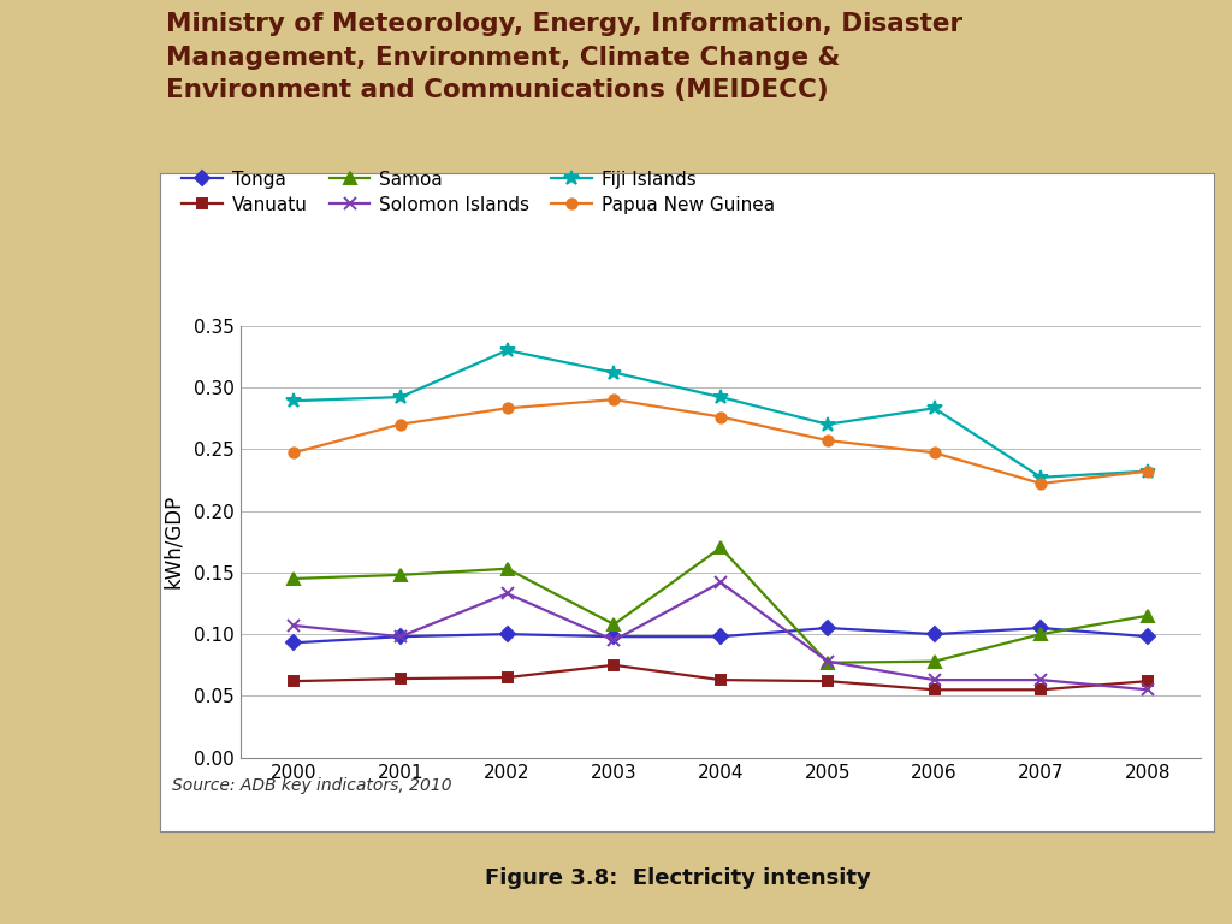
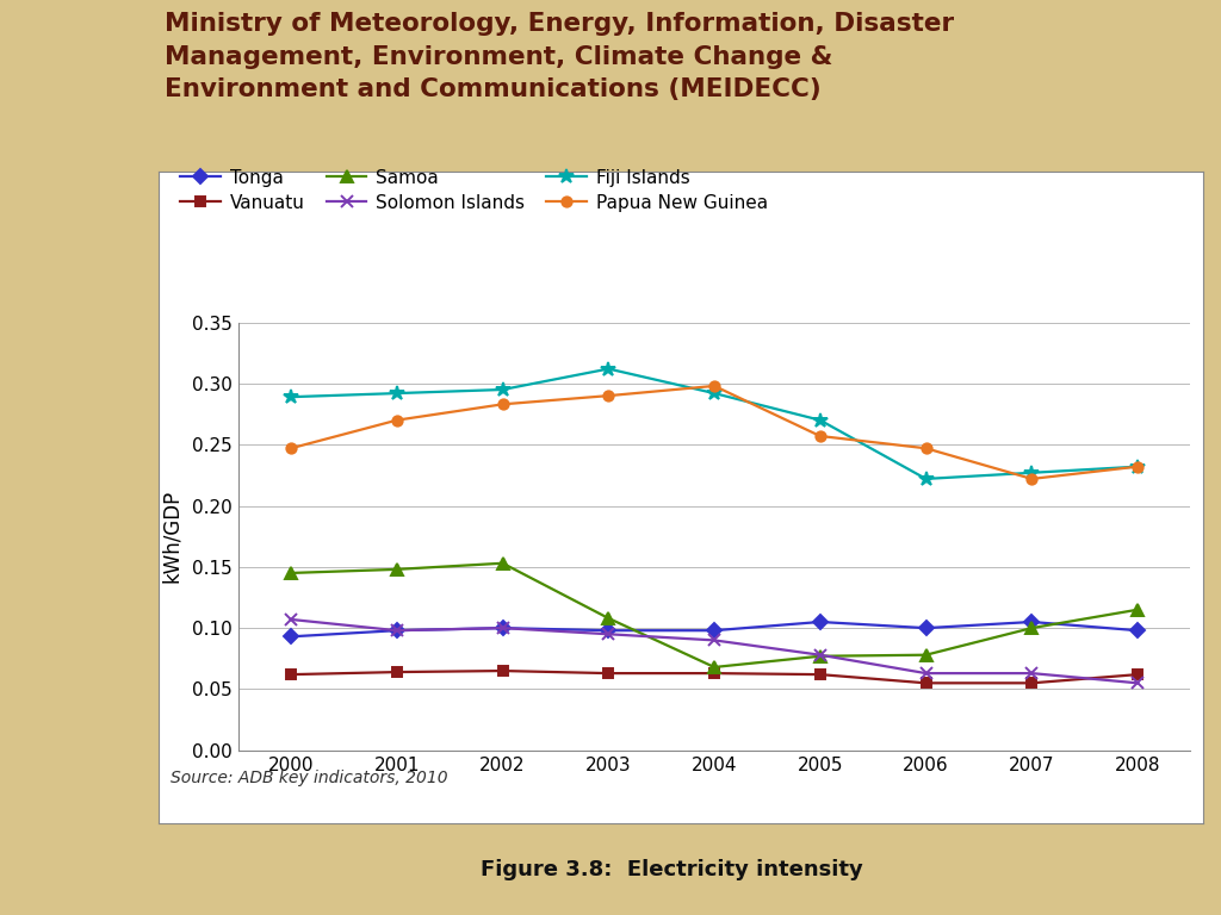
Solomon Islands/2002: 0.133 -> 0.100
Fiji Islands/2002: 0.330 -> 0.295
Vanuatu/2003: 0.075 -> 0.063
Samoa/2004: 0.170 -> 0.068
Solomon Islands/2004: 0.142 -> 0.090
Papua New Guinea/2004: 0.276 -> 0.298
Fiji Islands/2006: 0.283 -> 0.222
